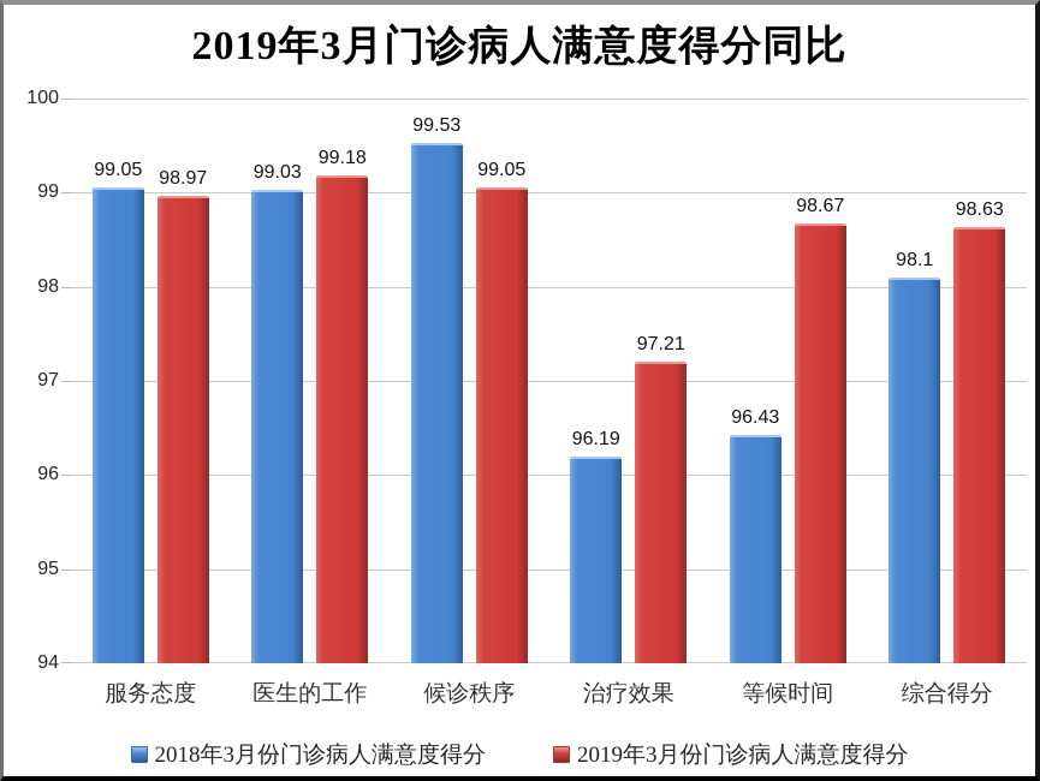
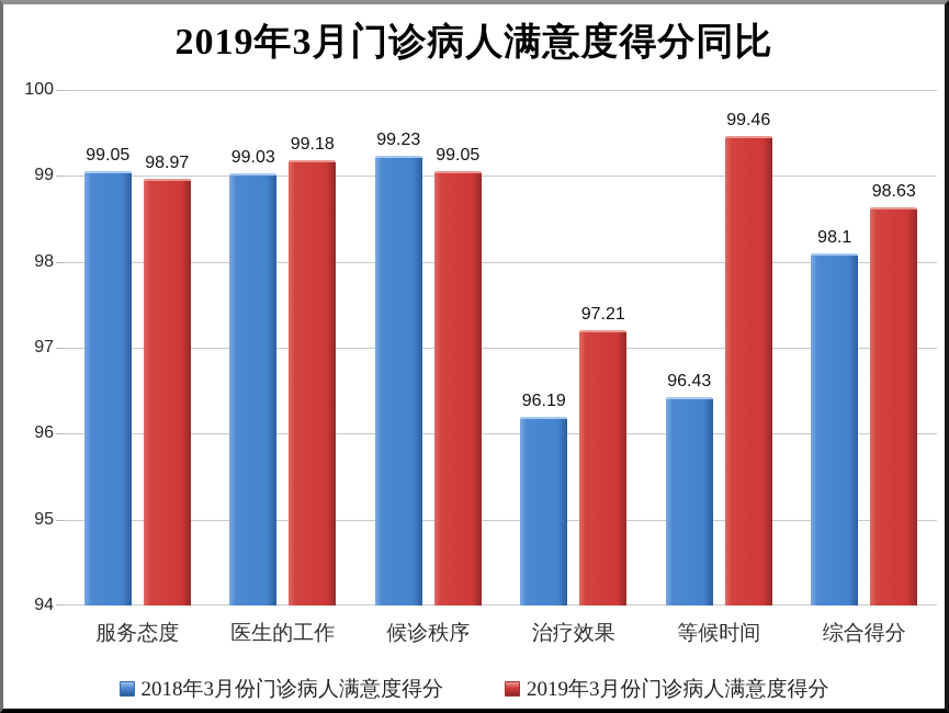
2018年3月份门诊病人满意度得分/候诊秩序: 99.53 -> 99.23
2019年3月份门诊病人满意度得分/等候时间: 98.67 -> 99.46
